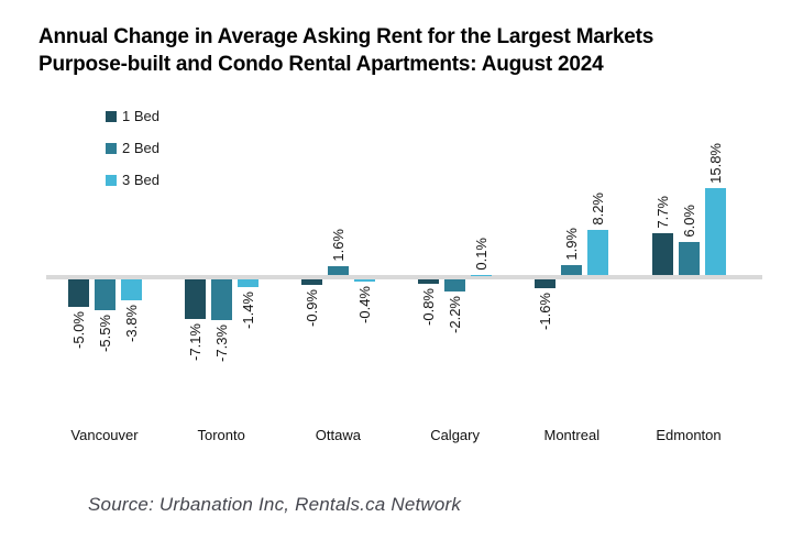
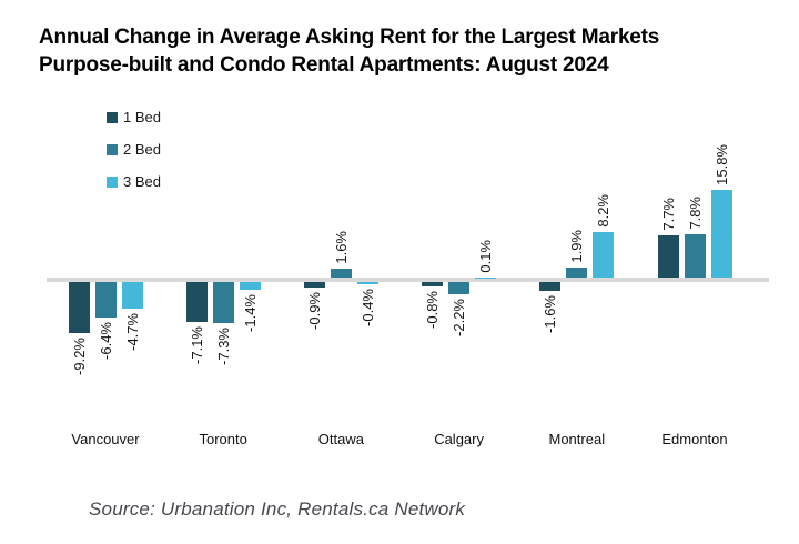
1 Bed/Vancouver: -5.0% -> -9.2%
2 Bed/Vancouver: -5.5% -> -6.4%
3 Bed/Vancouver: -3.8% -> -4.7%
2 Bed/Edmonton: 6.0% -> 7.8%
